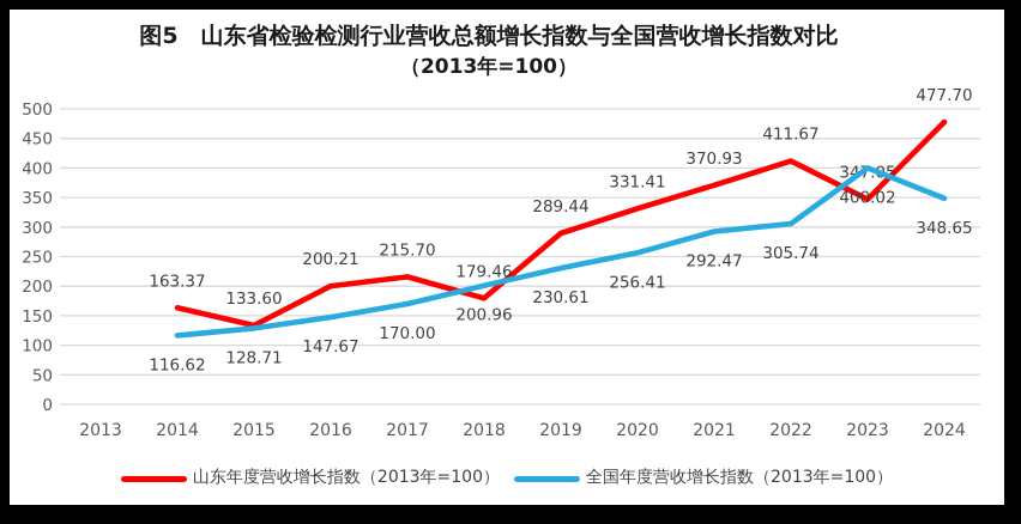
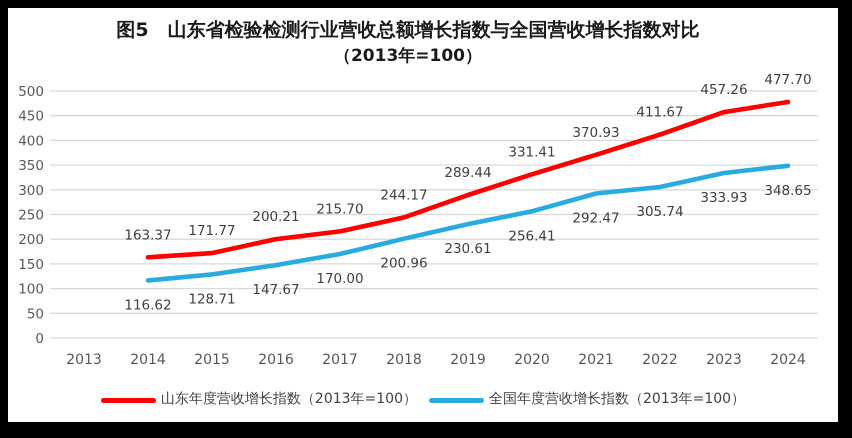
山东年度营收增长指数（2013年=100）/2015: 133.60 -> 171.77
山东年度营收增长指数（2013年=100）/2018: 179.46 -> 244.17
山东年度营收增长指数（2013年=100）/2023: 347.05 -> 457.26
全国年度营收增长指数（2013年=100）/2023: 400.02 -> 333.93
